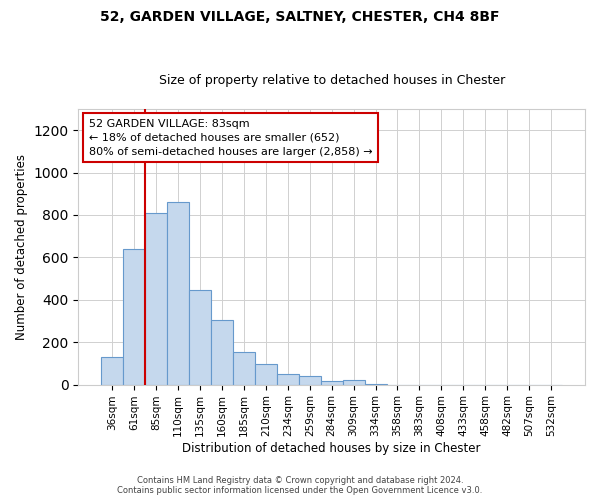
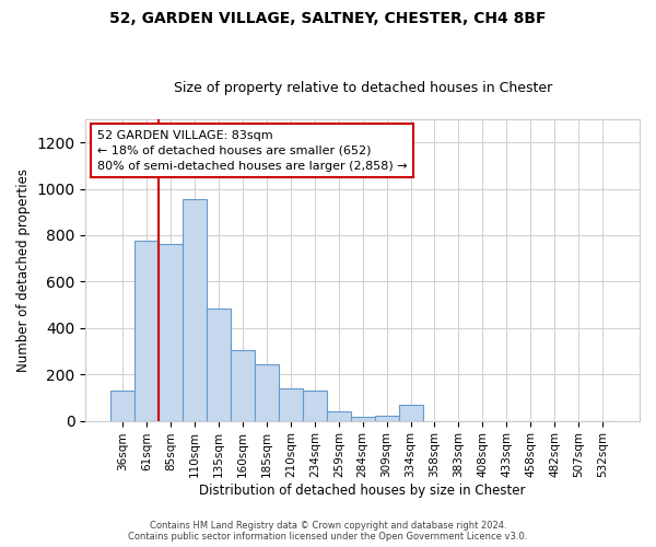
61sqm: 640 -> 775
85sqm: 810 -> 760
110sqm: 860 -> 955
135sqm: 445 -> 485
185sqm: 155 -> 245
210sqm: 95 -> 140
234sqm: 50 -> 130
334sqm: 5 -> 70
